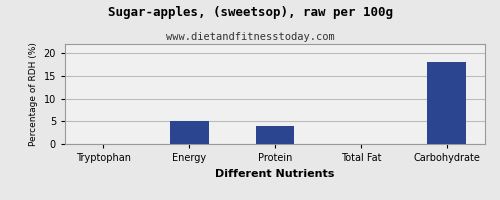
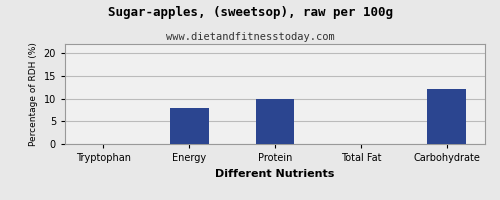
Energy: 5 -> 8
Protein: 4 -> 10
Carbohydrate: 18 -> 12
